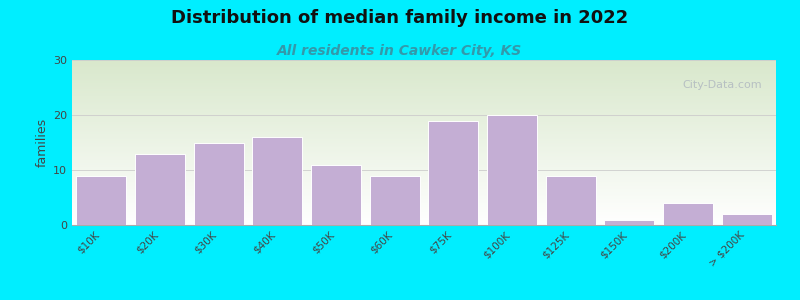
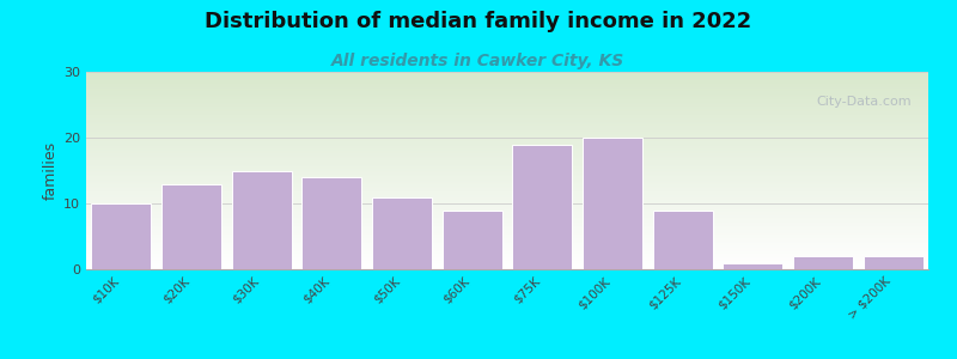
$10K: 9 -> 10
$40K: 16 -> 14
$200K: 4 -> 2
